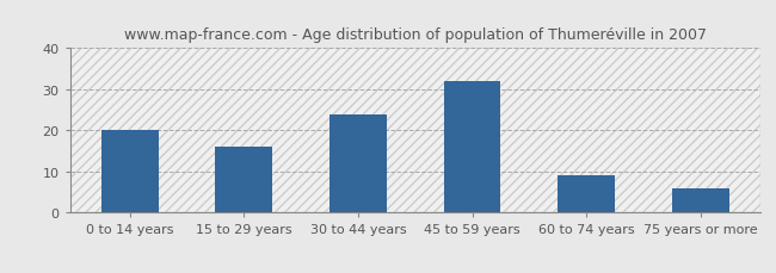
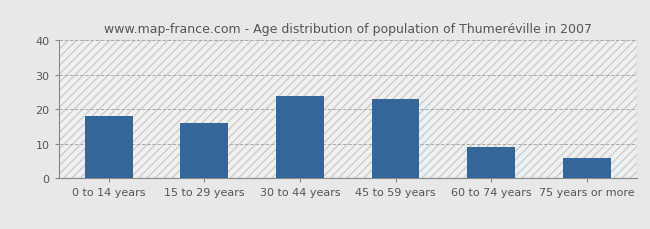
0 to 14 years: 20 -> 18
45 to 59 years: 32 -> 23
